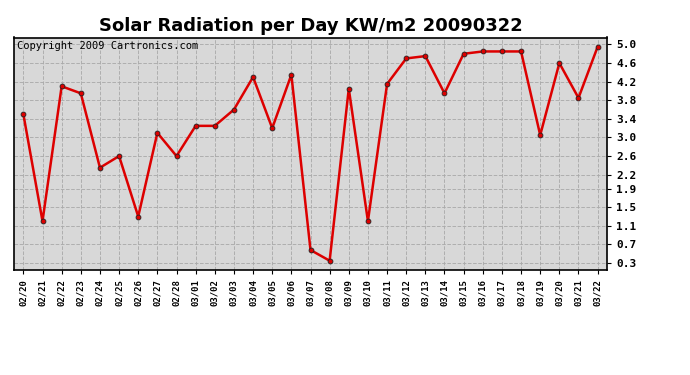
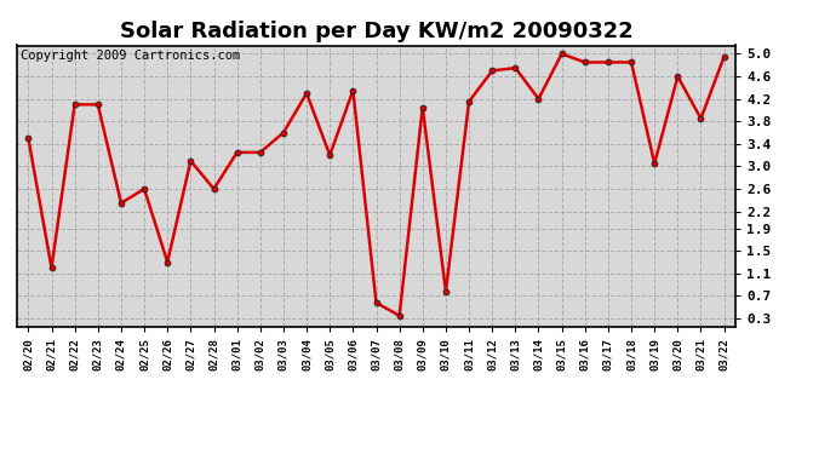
02/23: 3.95 -> 4.10
03/10: 1.20 -> 0.78
03/14: 3.95 -> 4.20
03/15: 4.80 -> 5.00
